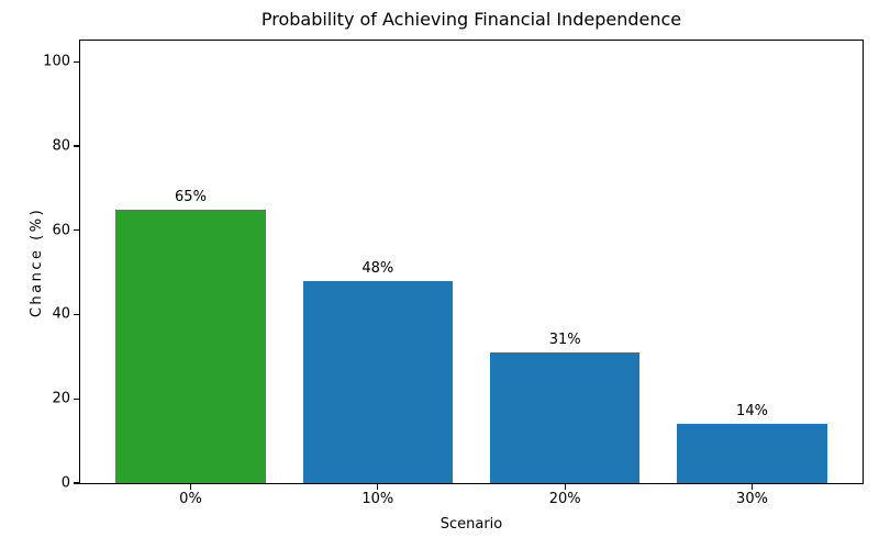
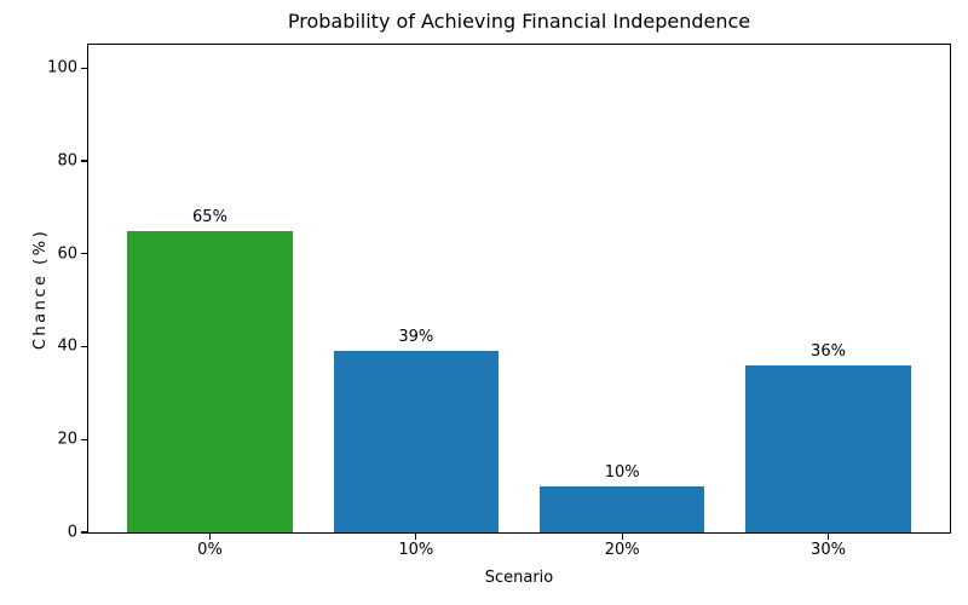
10%: 48% -> 39%
20%: 31% -> 10%
30%: 14% -> 36%
